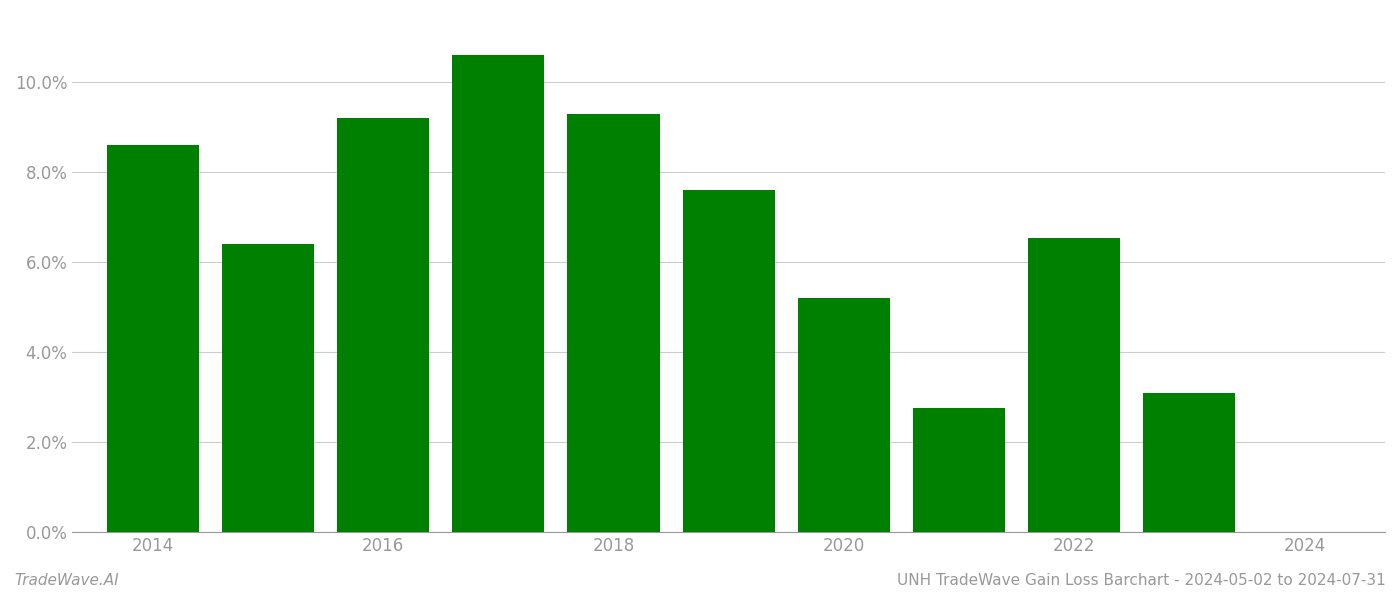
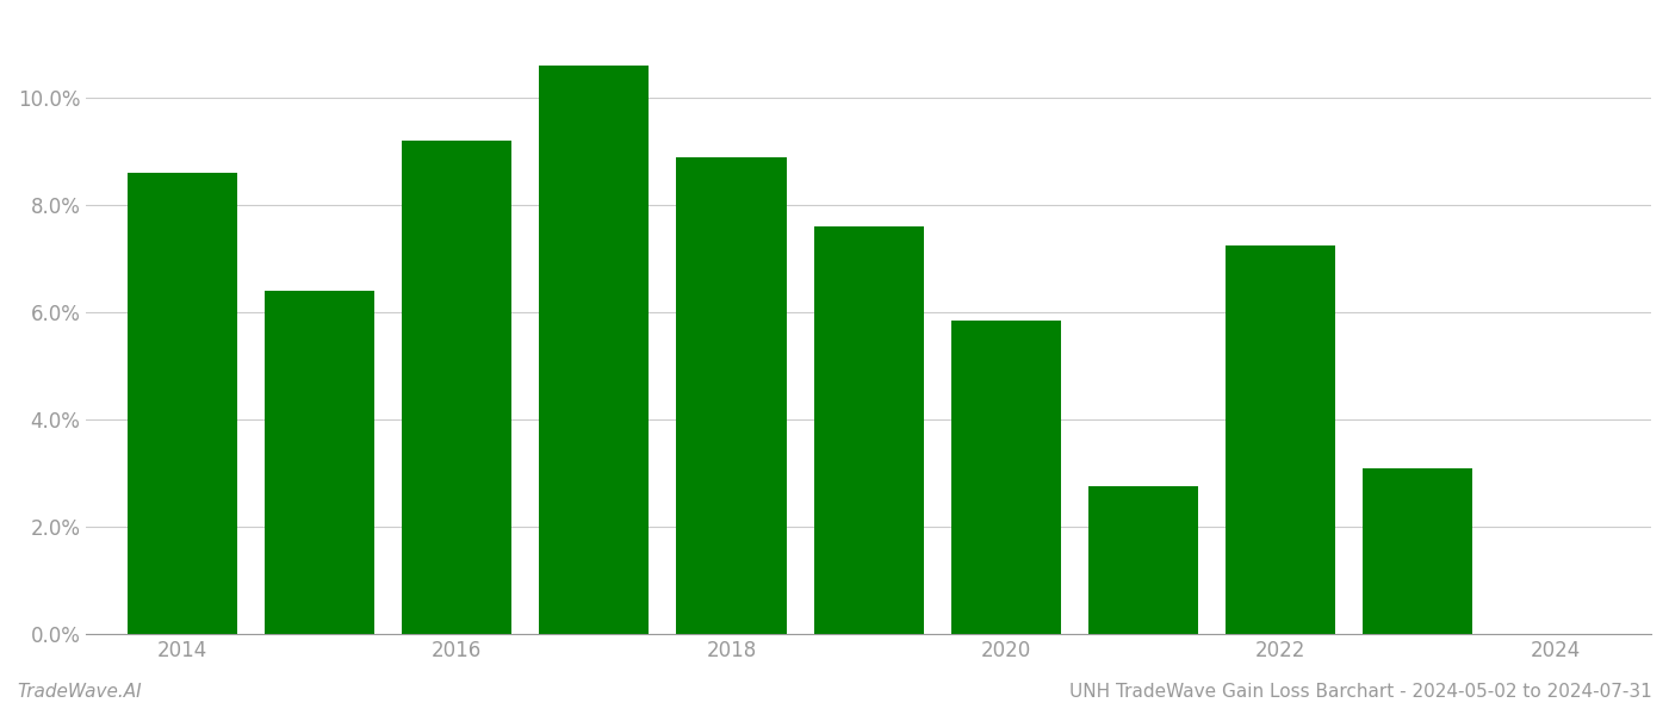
2018: 9.30% -> 8.90%
2020: 5.20% -> 5.85%
2022: 6.55% -> 7.25%
